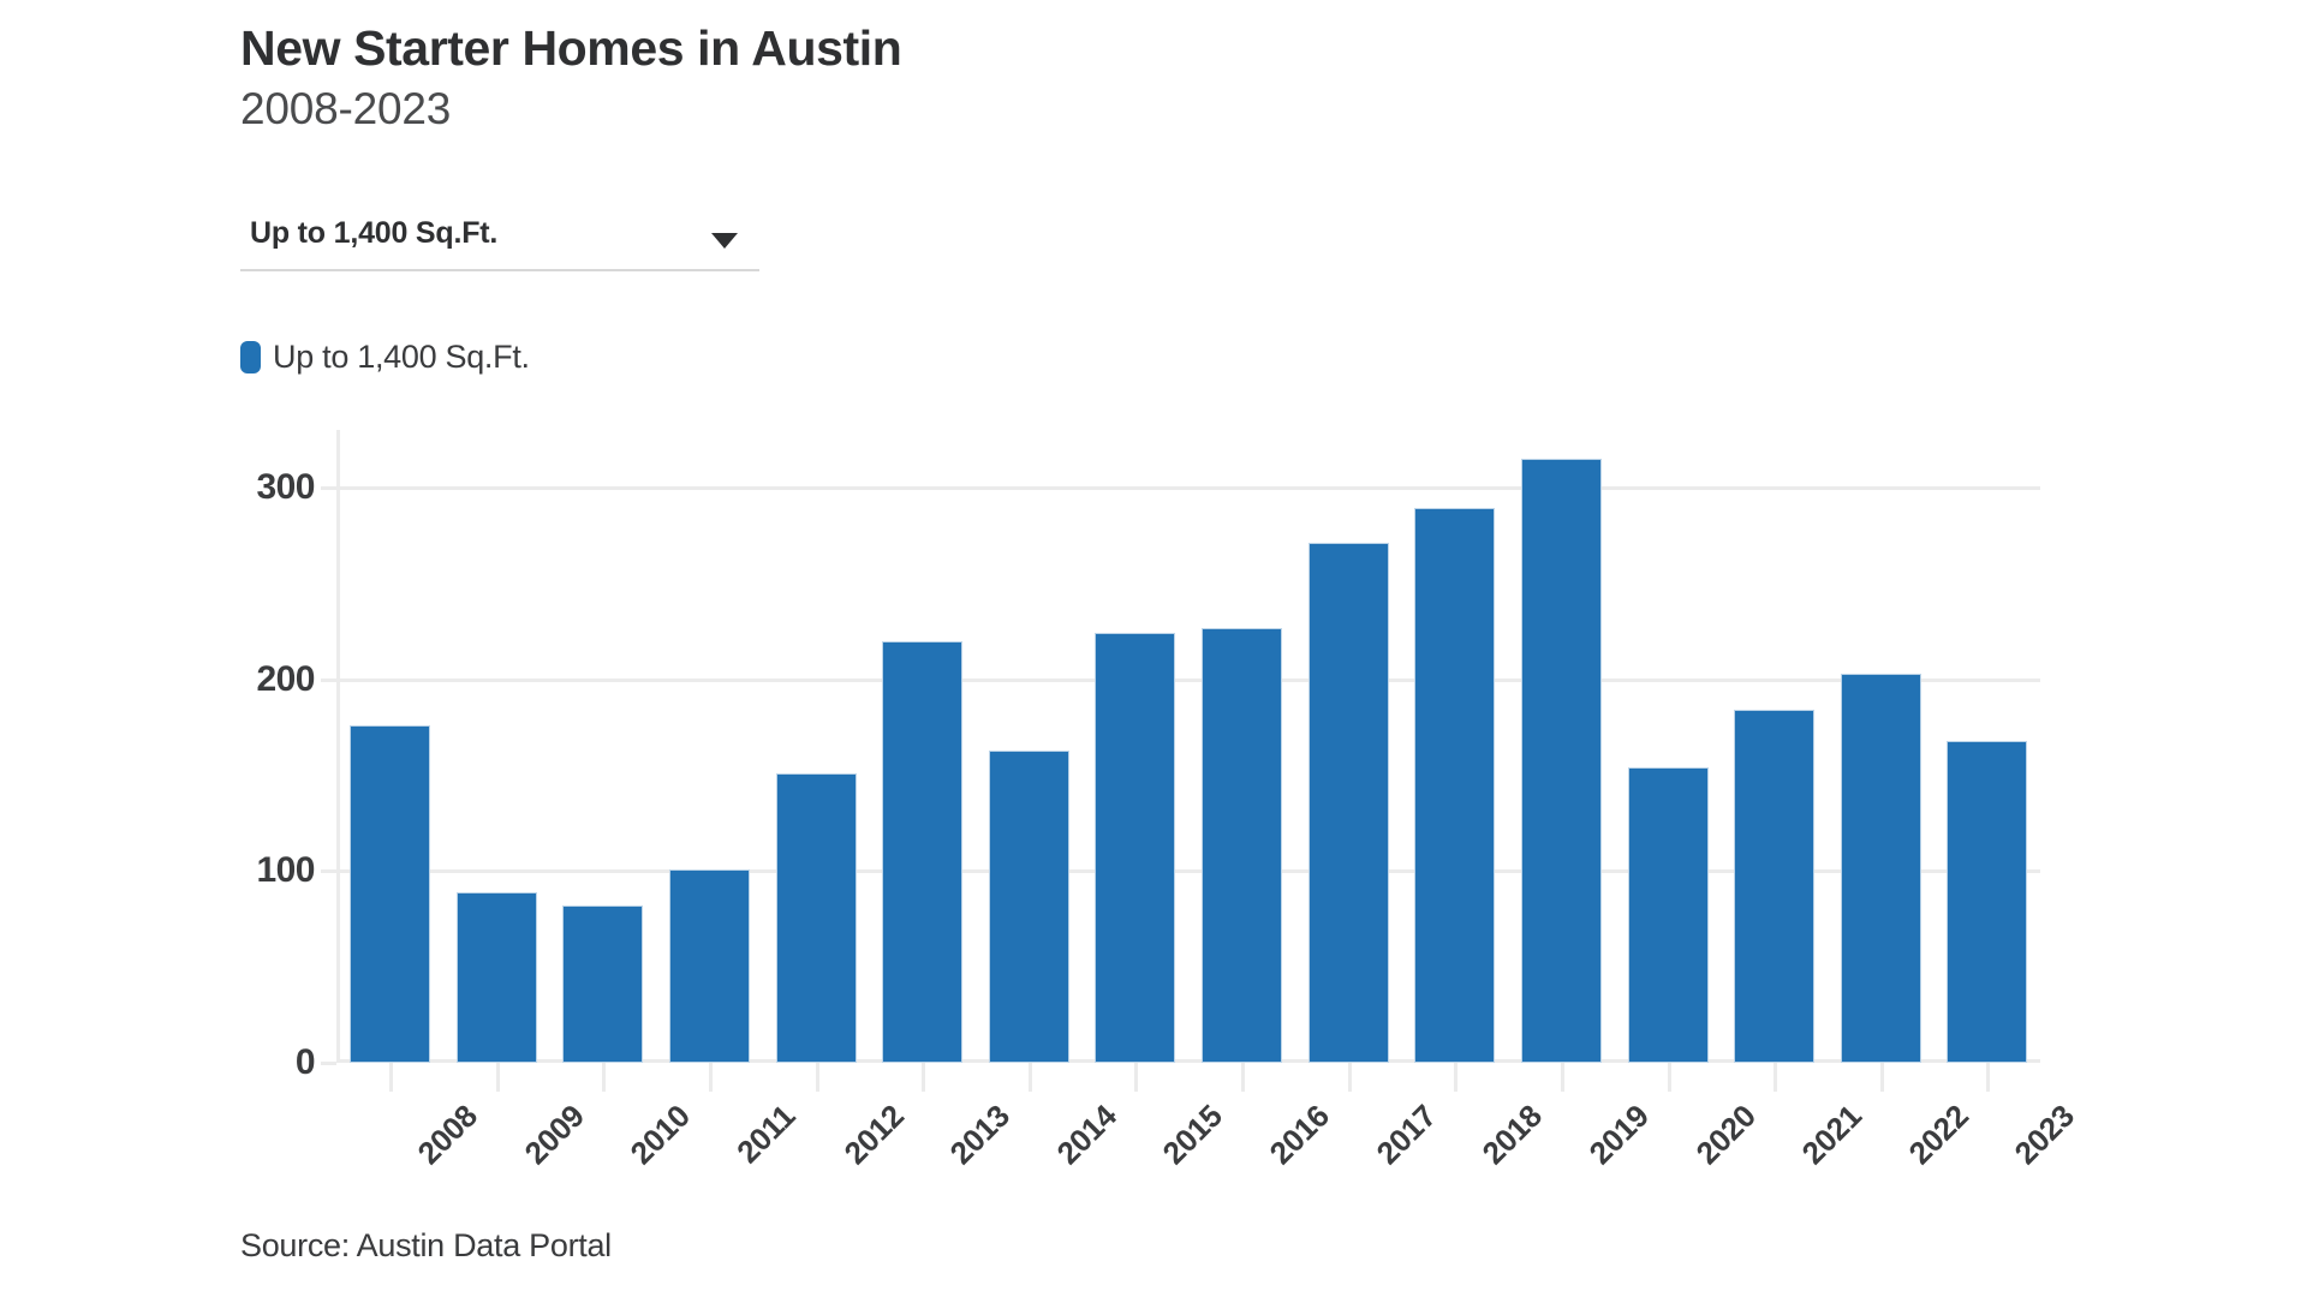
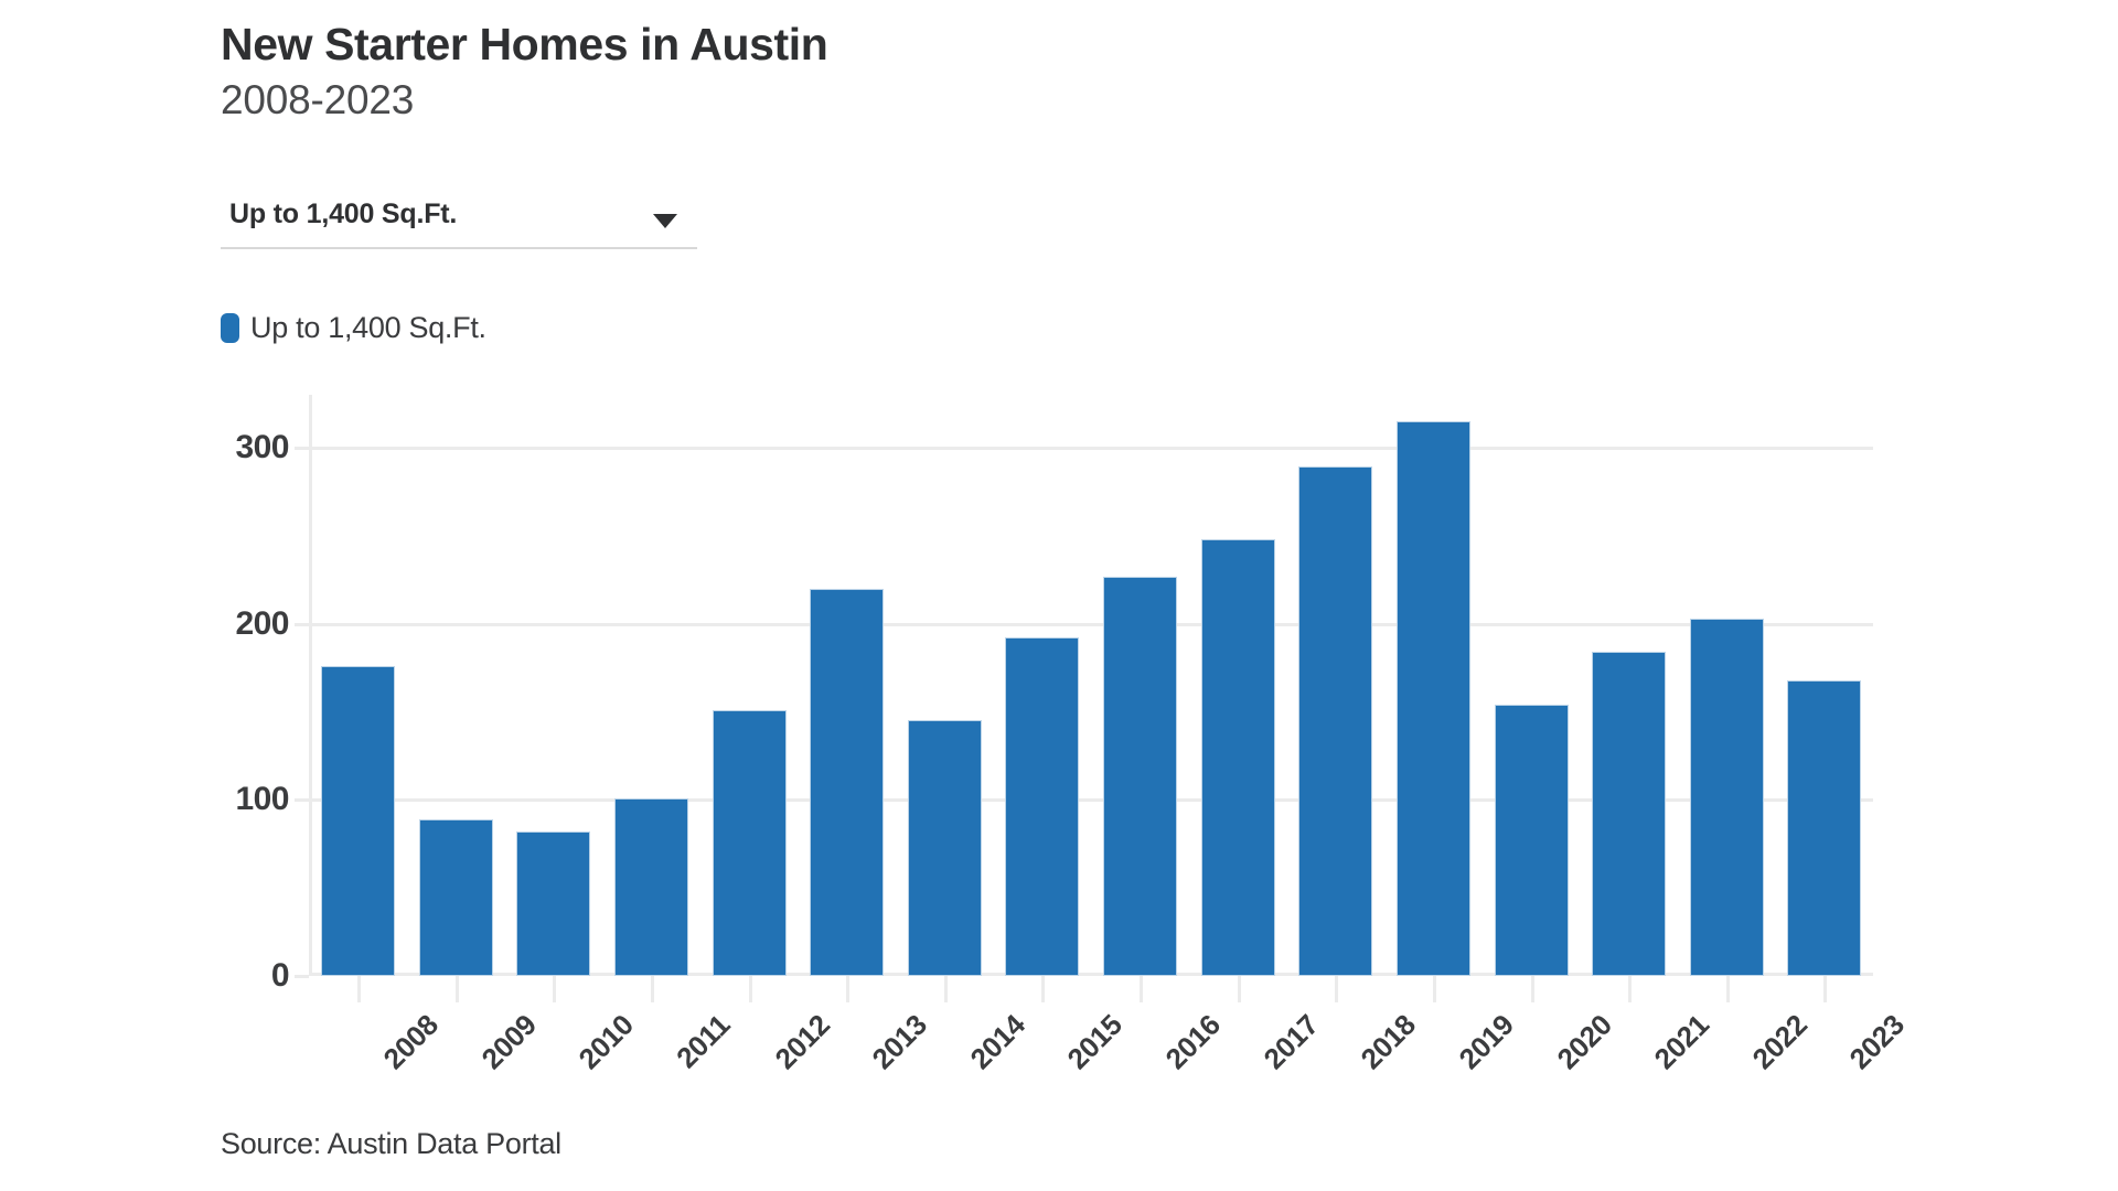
2014: 163 -> 145
2015: 224 -> 192
2017: 271 -> 248
